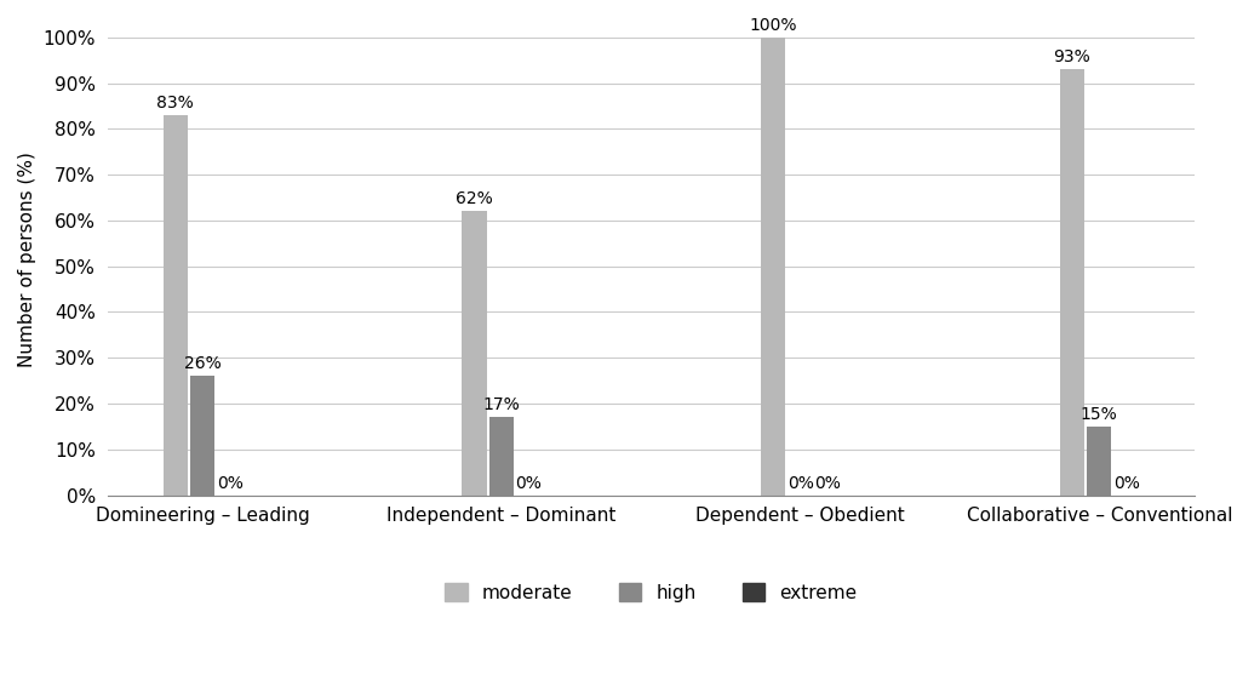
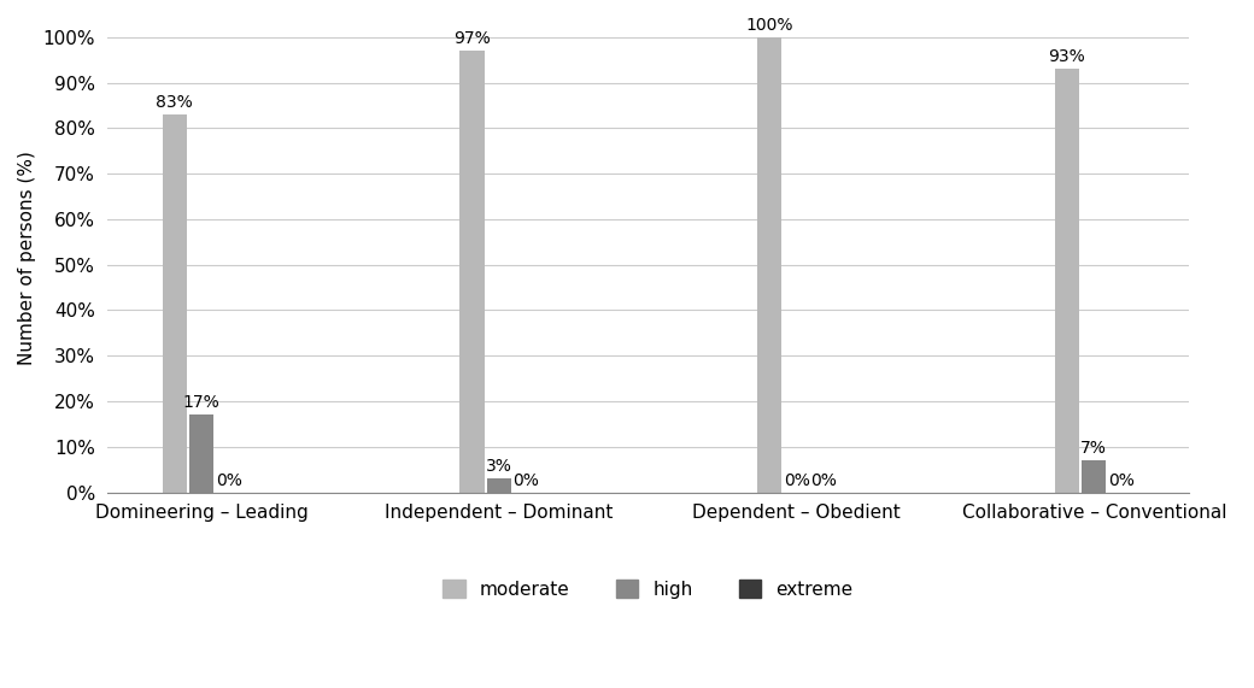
high/Domineering – Leading: 26% -> 17%
moderate/Independent – Dominant: 62% -> 97%
high/Independent – Dominant: 17% -> 3%
high/Collaborative – Conventional: 15% -> 7%
